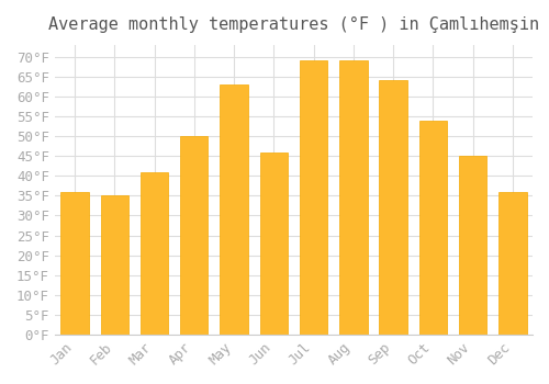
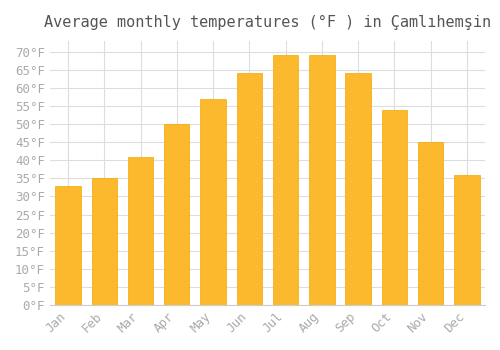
Jan: 36°F -> 33°F
May: 63°F -> 57°F
Jun: 46°F -> 64°F
